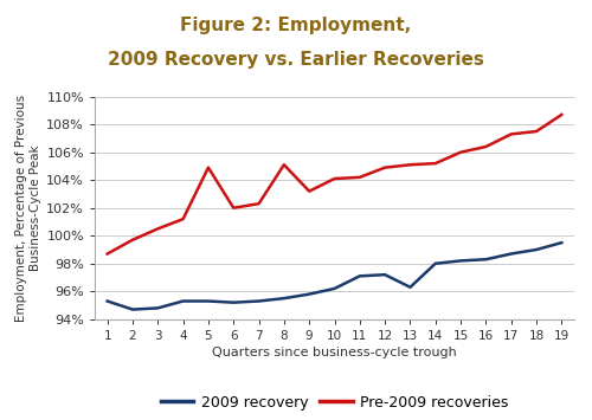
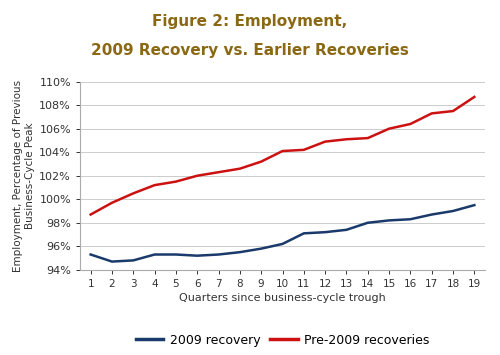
Pre-2009 recoveries/5: 104.9% -> 101.5%
Pre-2009 recoveries/8: 105.1% -> 102.6%
2009 recovery/13: 96.3% -> 97.4%
